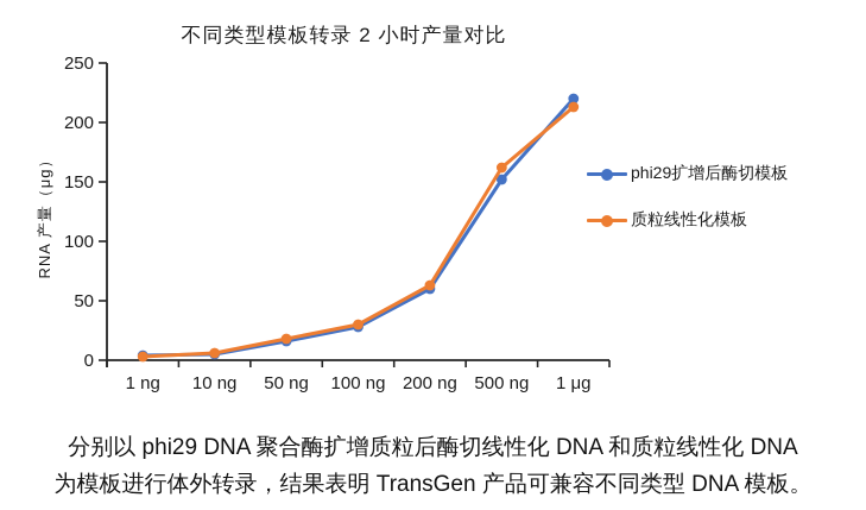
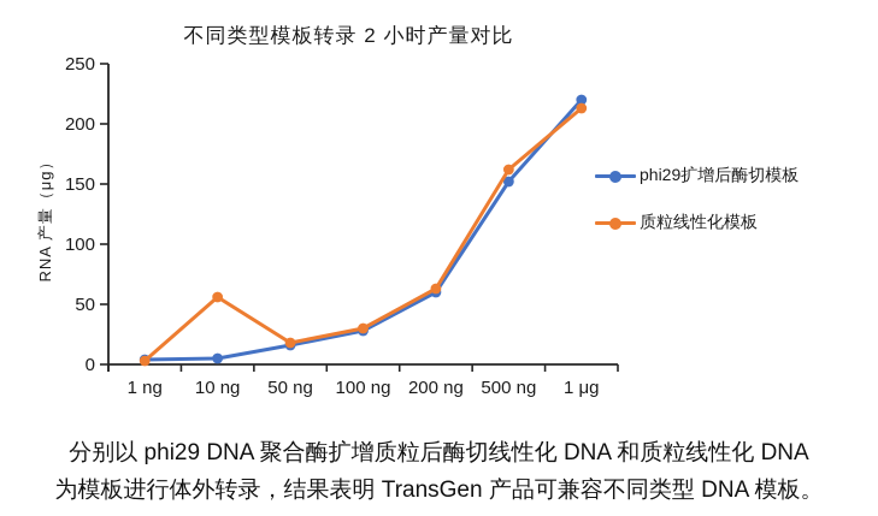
质粒线性化模板/10 ng: 6 -> 56
